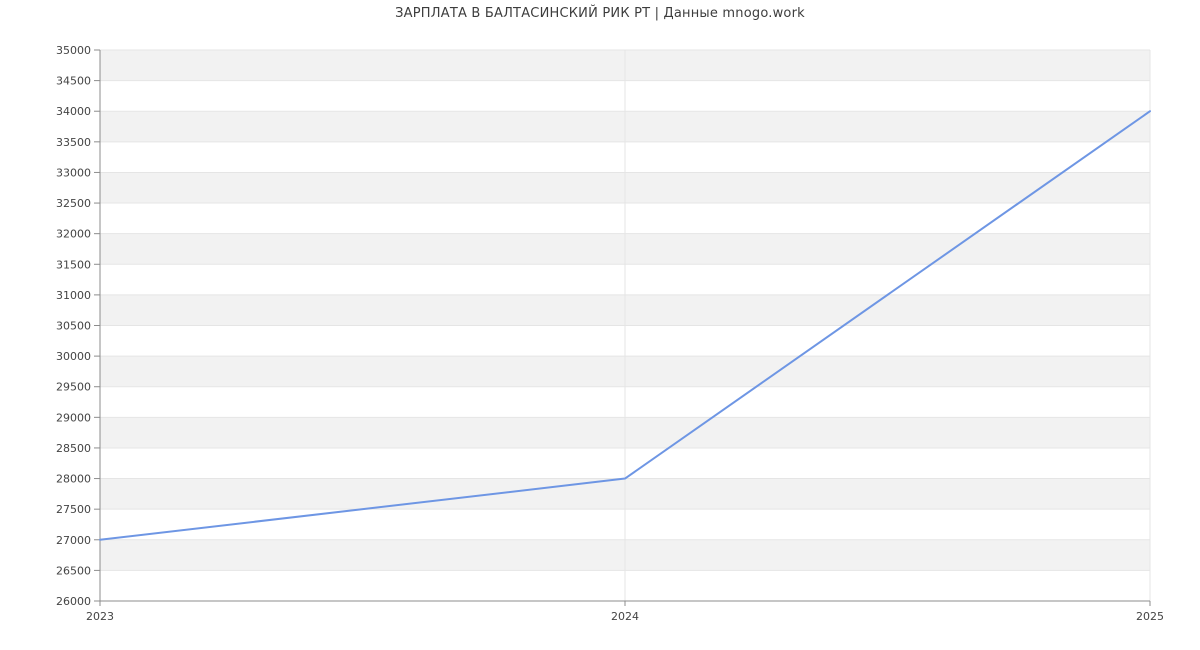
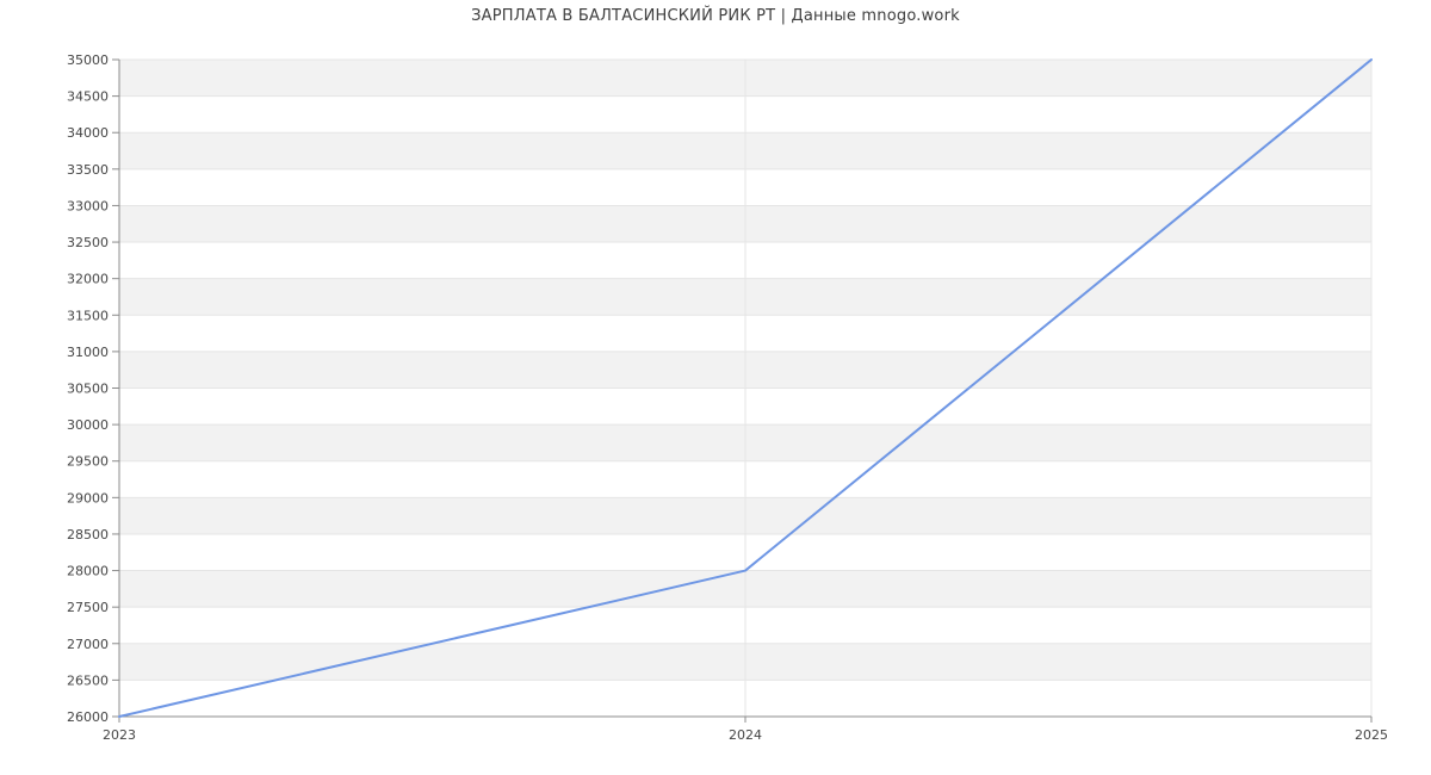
2023: 27000 -> 26000
2025: 34000 -> 35000
